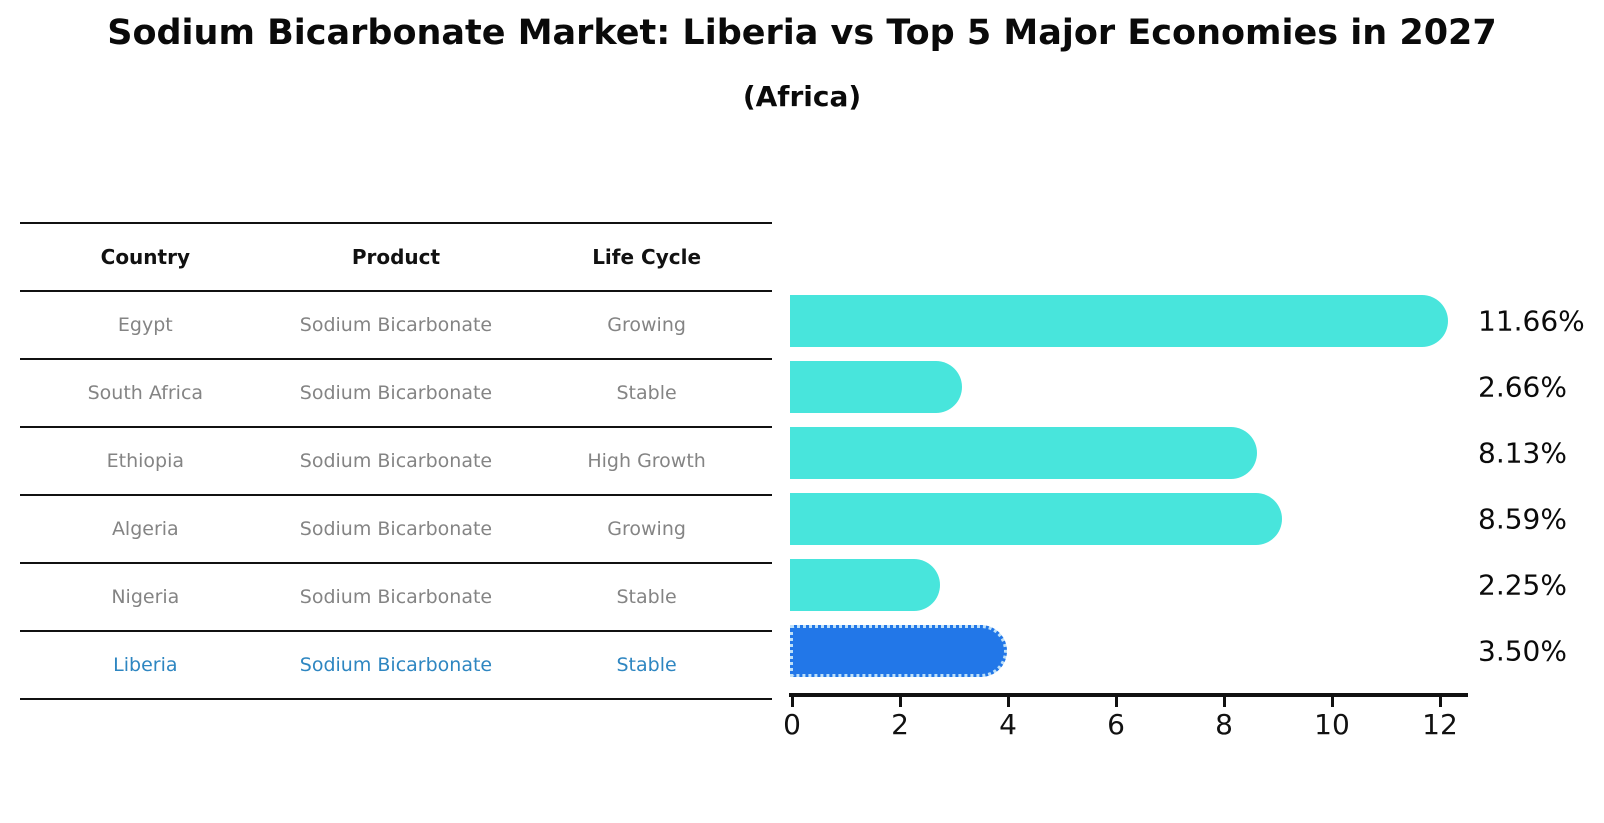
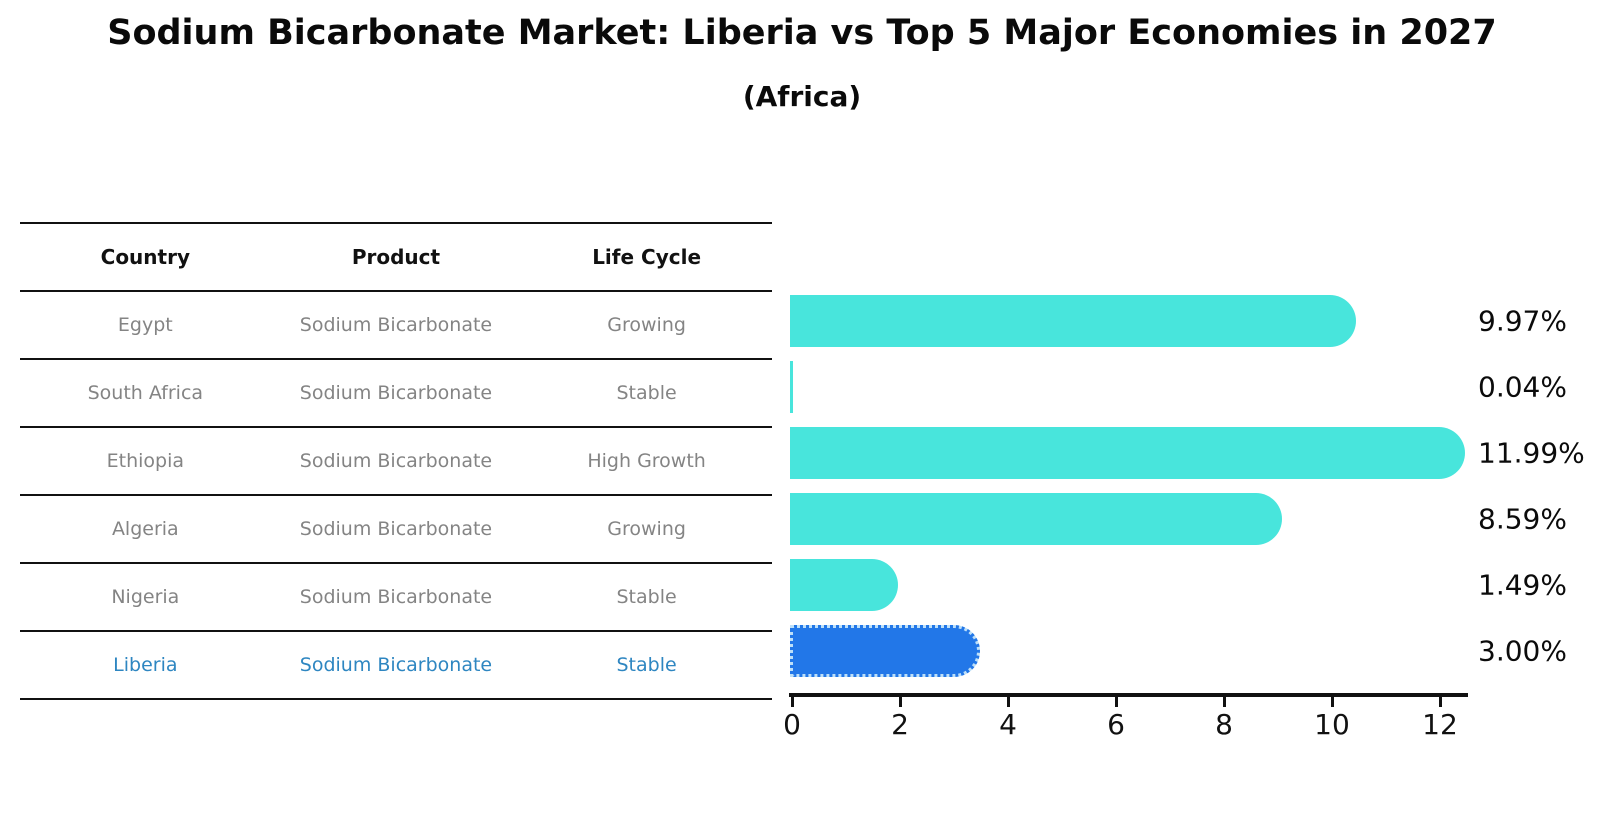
Egypt: 11.66% -> 9.97%
South Africa: 2.66% -> 0.04%
Ethiopia: 8.13% -> 11.99%
Nigeria: 2.25% -> 1.49%
Liberia: 3.50% -> 3.00%
